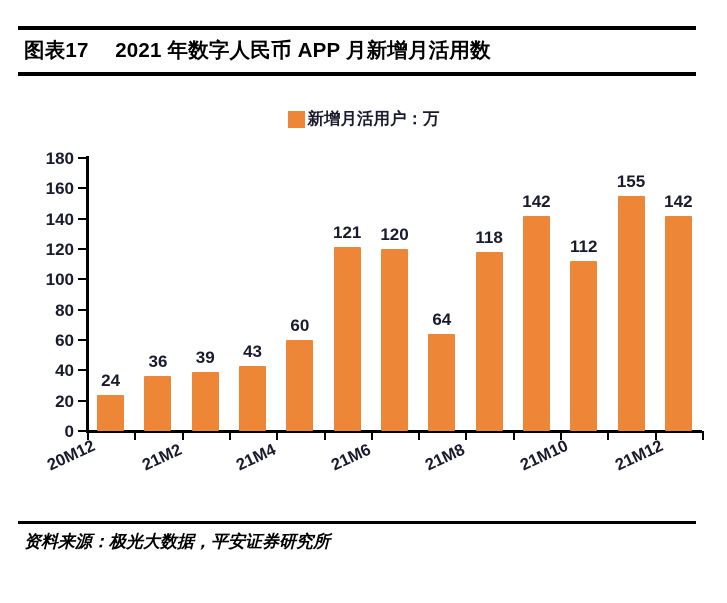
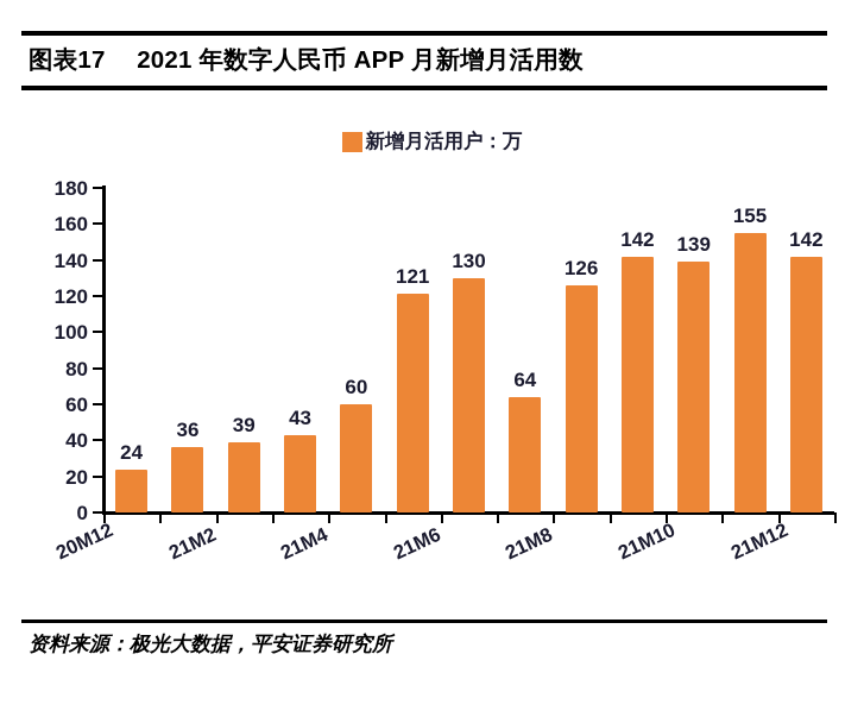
21M6: 120 -> 130
21M8: 118 -> 126
21M10: 112 -> 139
